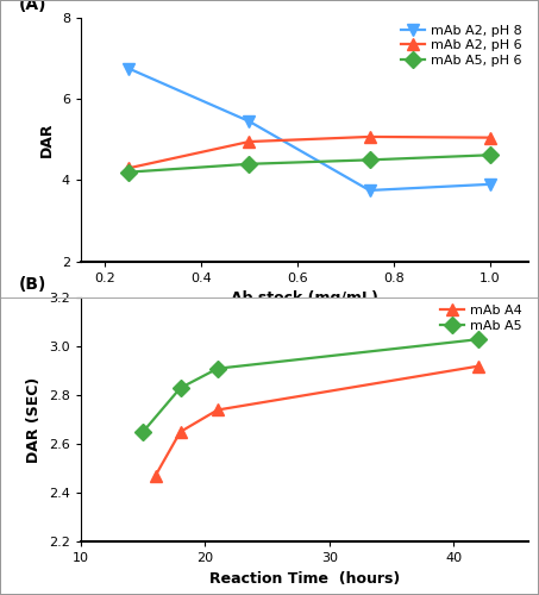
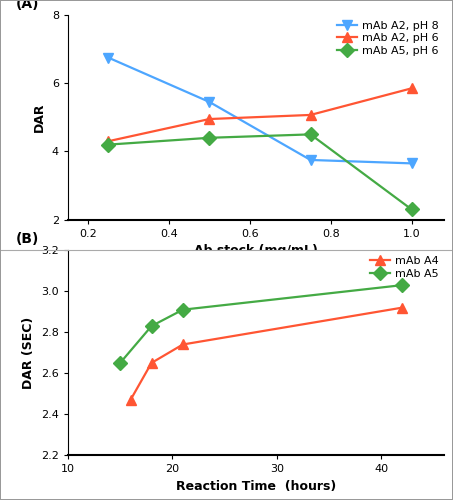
mAb A2, pH 8/1.0: 3.90 -> 3.65
mAb A2, pH 6/1.0: 5.05 -> 5.85
mAb A5, pH 6/1.0: 4.62 -> 2.30
